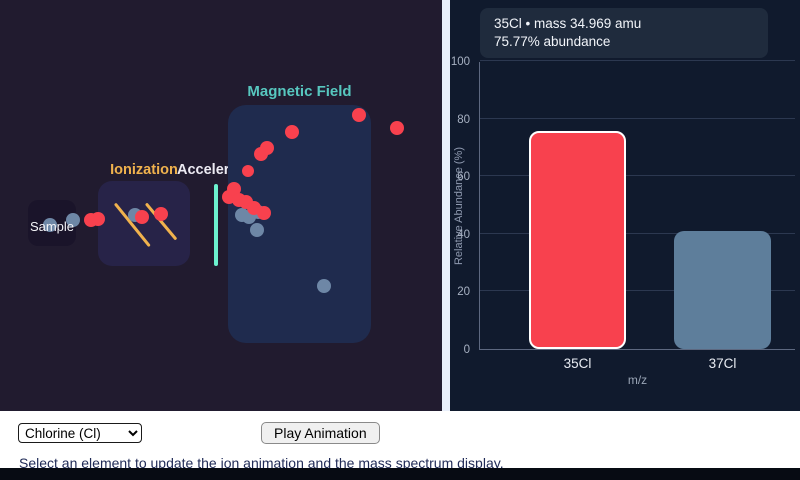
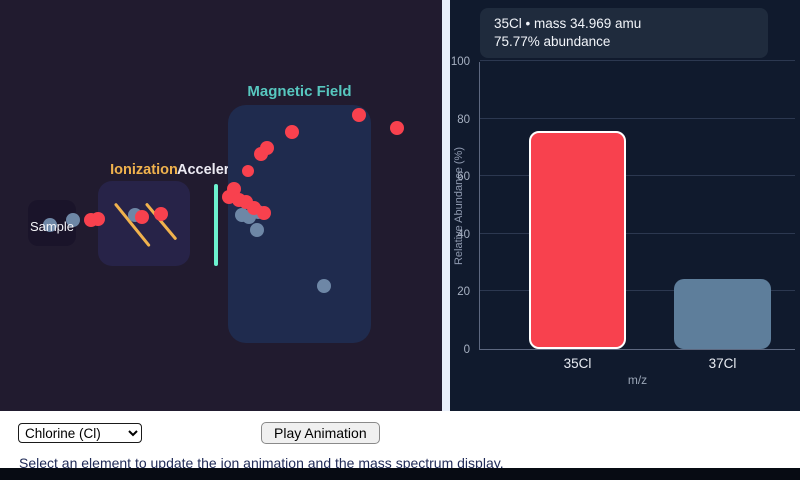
37Cl: 41 -> 24
